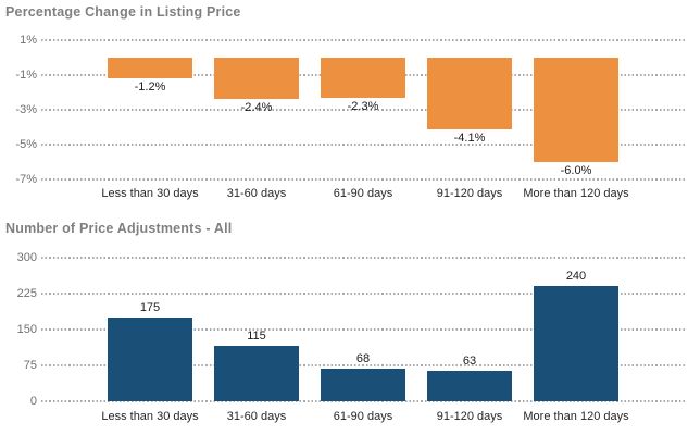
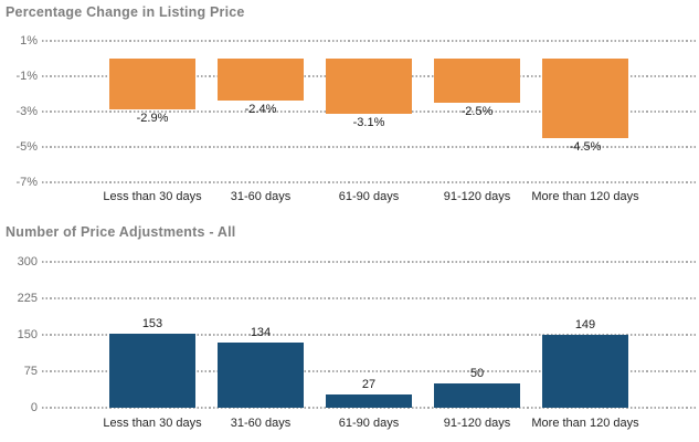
Percentage Change in Listing Price/Less than 30 days: -1.2% -> -2.9%
Percentage Change in Listing Price/61-90 days: -2.3% -> -3.1%
Percentage Change in Listing Price/91-120 days: -4.1% -> -2.5%
Percentage Change in Listing Price/More than 120 days: -6.0% -> -4.5%
Number of Price Adjustments - All/Less than 30 days: 175 -> 153
Number of Price Adjustments - All/31-60 days: 115 -> 134
Number of Price Adjustments - All/61-90 days: 68 -> 27
Number of Price Adjustments - All/91-120 days: 63 -> 50
Number of Price Adjustments - All/More than 120 days: 240 -> 149
